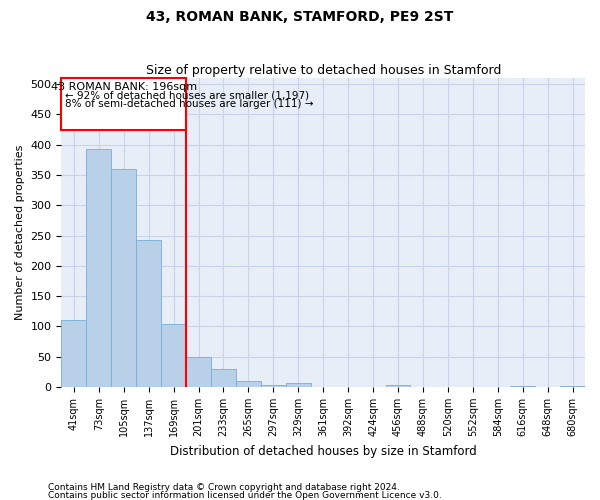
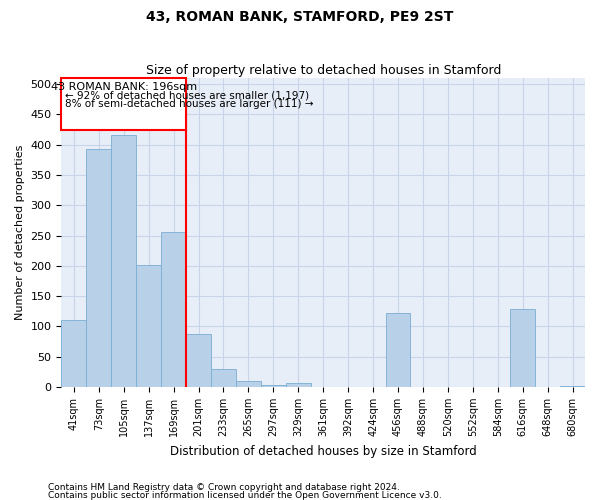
105sqm: 360 -> 416
137sqm: 243 -> 202
169sqm: 104 -> 256
201sqm: 50 -> 88
456sqm: 3 -> 122
616sqm: 2 -> 128
